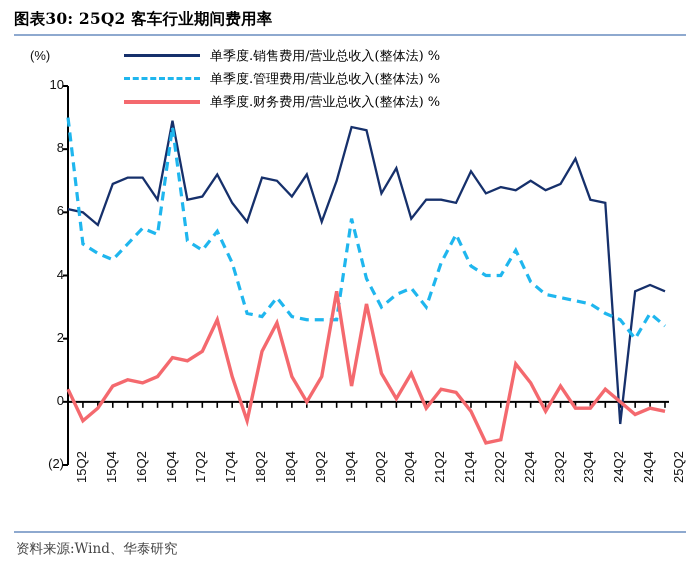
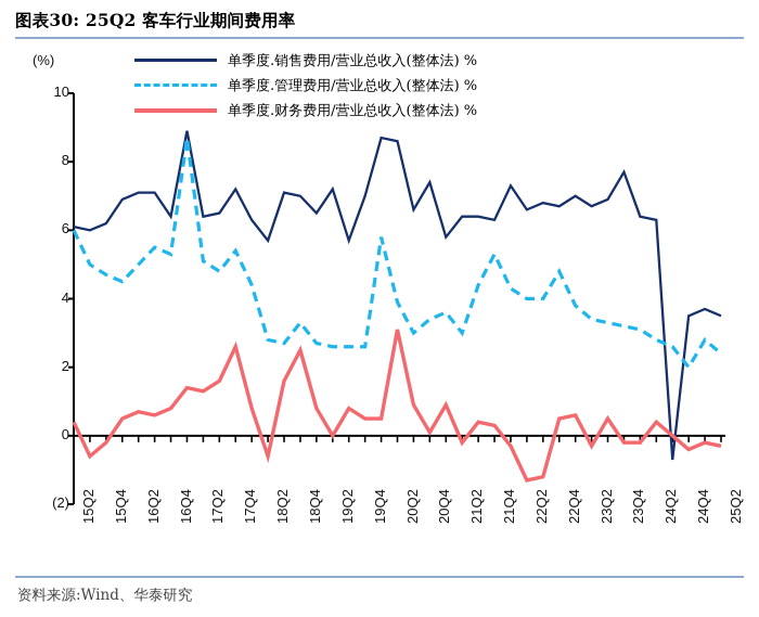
单季度.管理费用/营业总收入(整体法) %/15Q2: 9.0 -> 6.0
单季度.销售费用/营业总收入(整体法) %/15Q4: 5.6 -> 6.2
单季度.财务费用/营业总收入(整体法) %/19Q4: 3.5 -> 0.5
单季度.财务费用/营业总收入(整体法) %/22Q4: 1.2 -> 0.5
